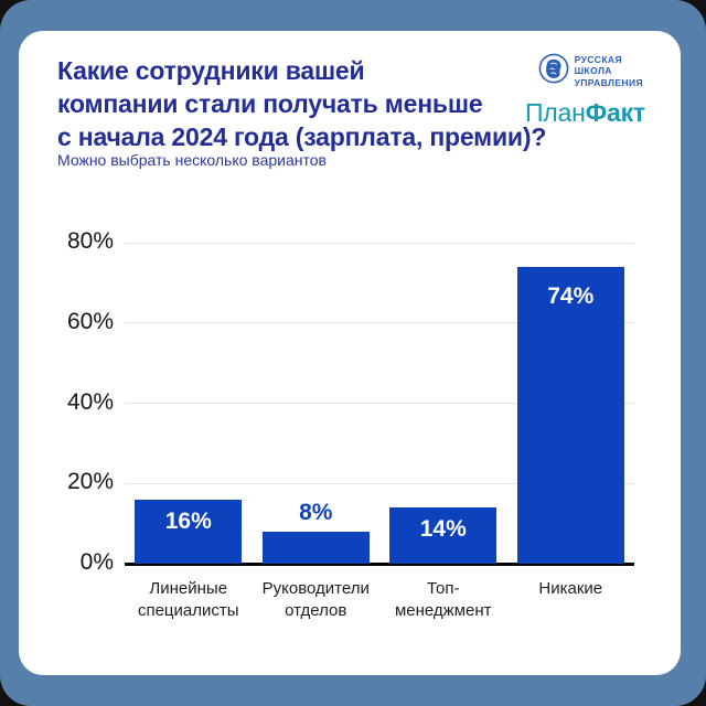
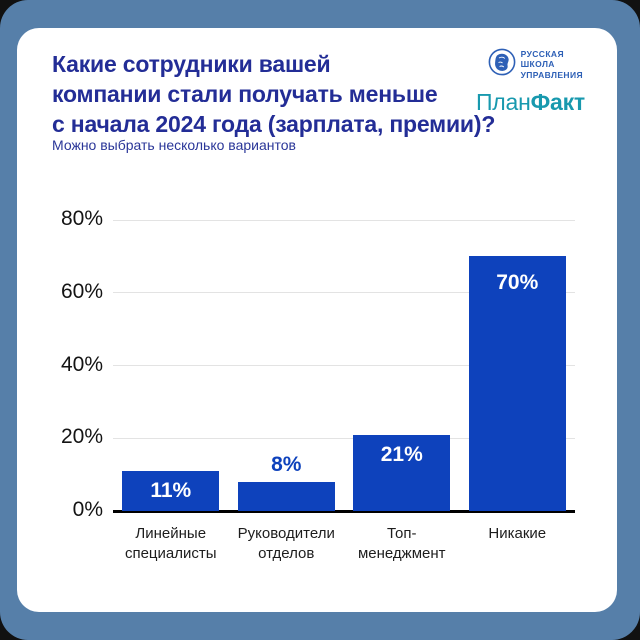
Линейные специалисты: 16% -> 11%
Топ-менеджмент: 14% -> 21%
Никакие: 74% -> 70%
